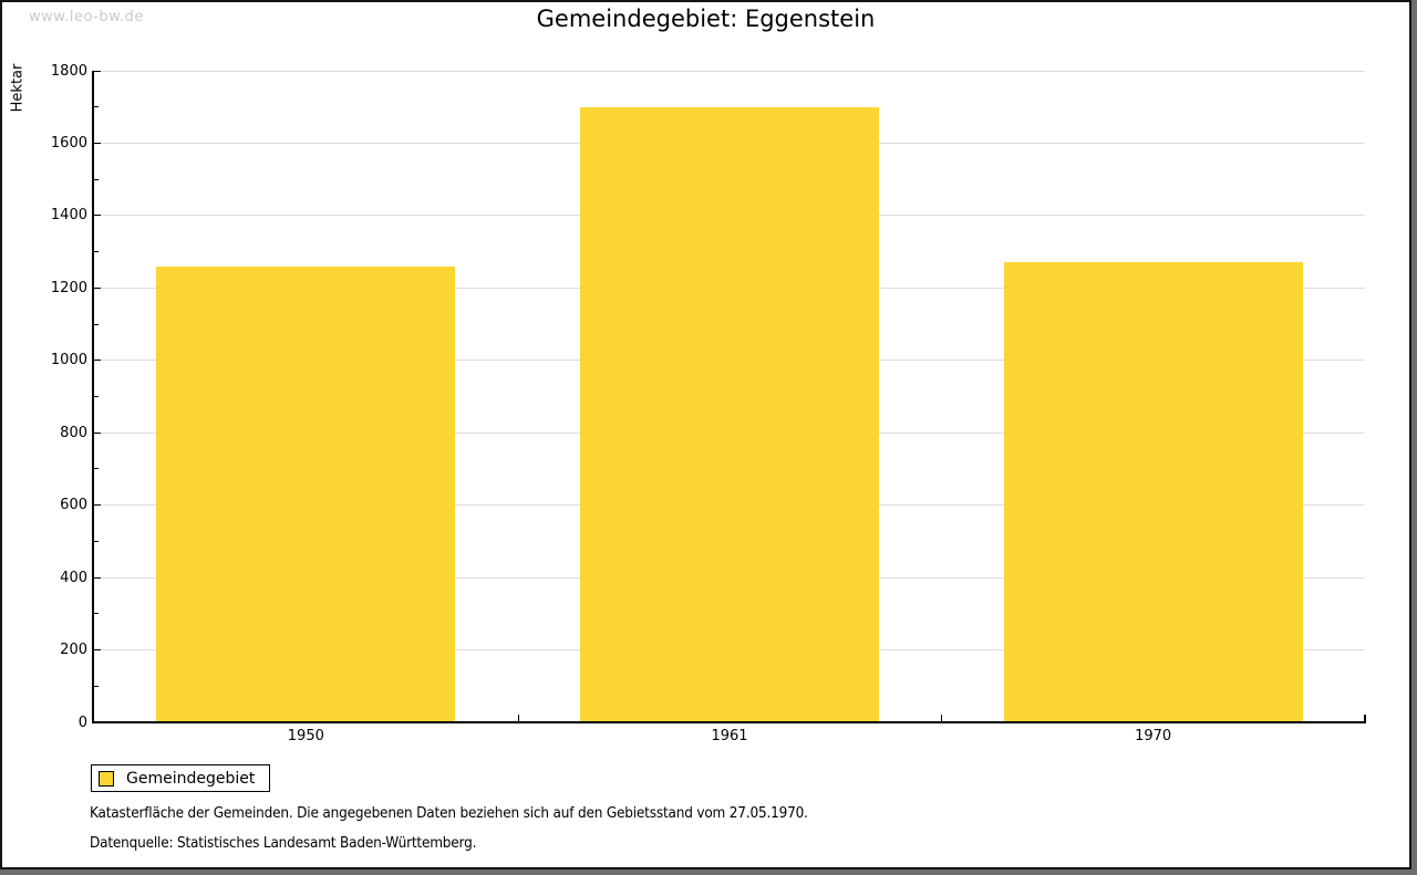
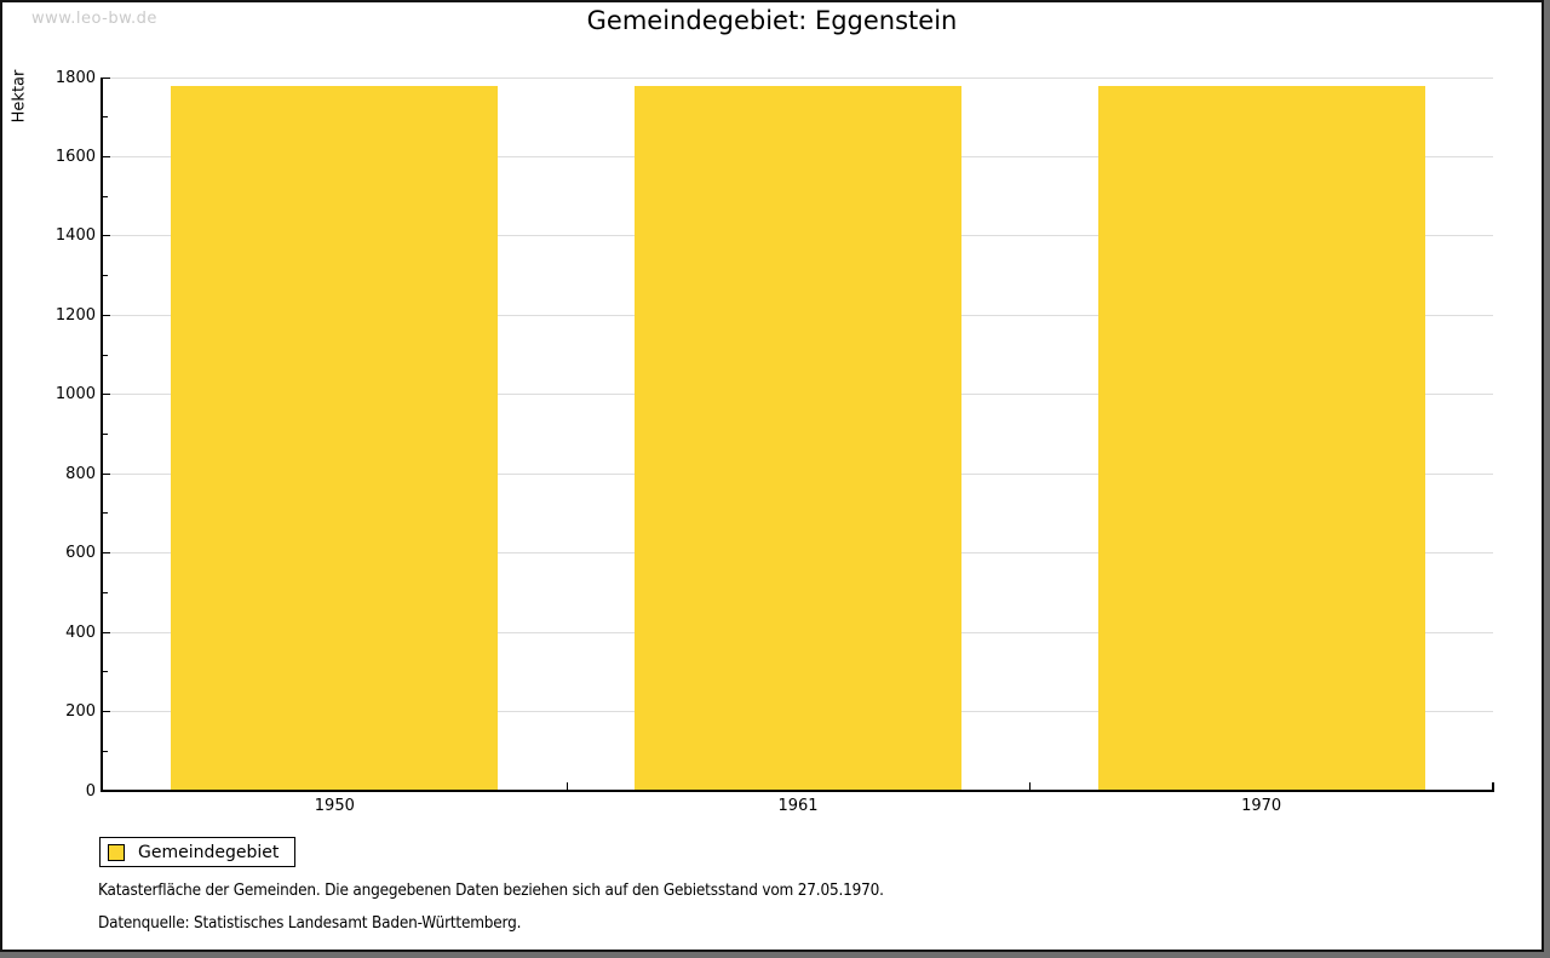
1950: 1260 -> 1780
1961: 1700 -> 1780
1970: 1270 -> 1780
